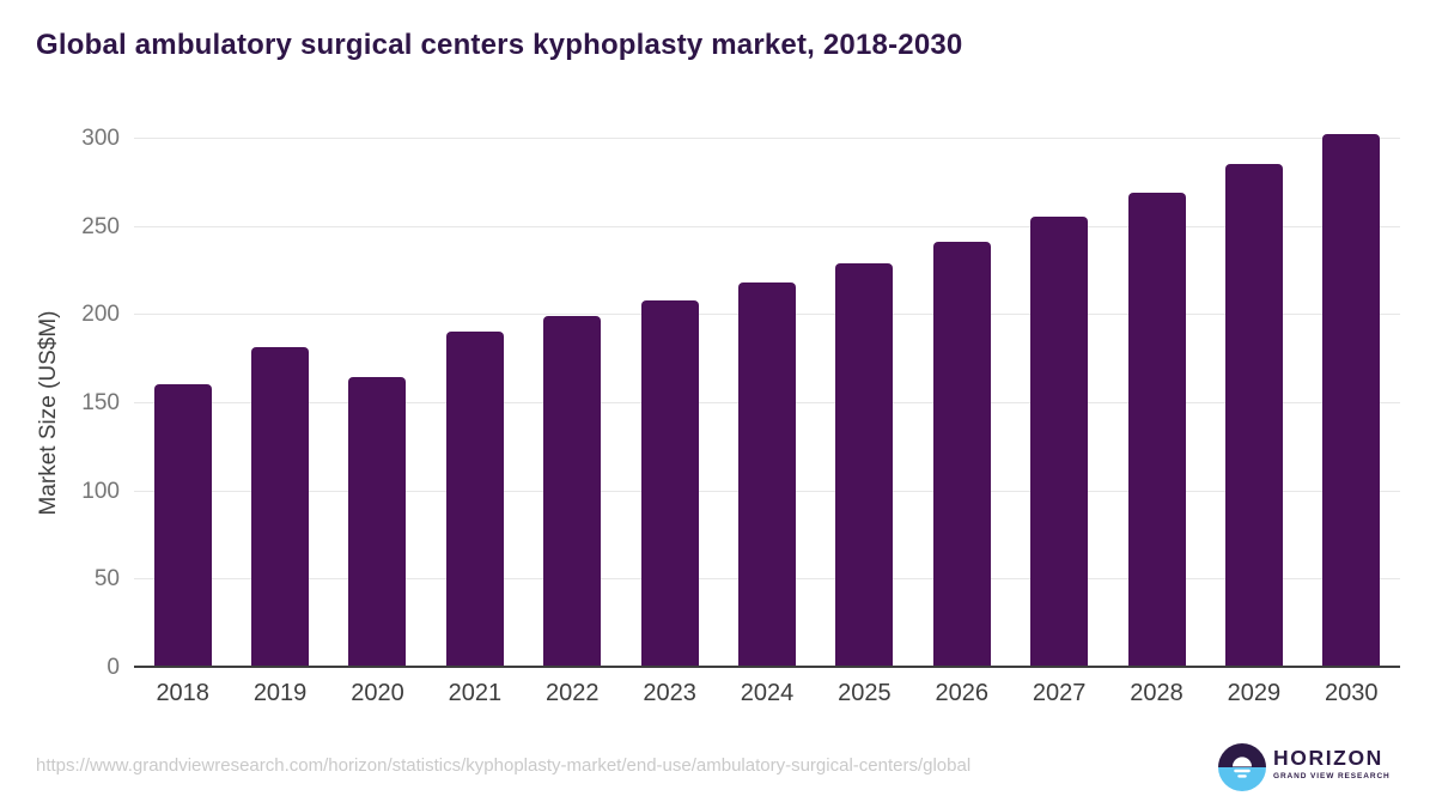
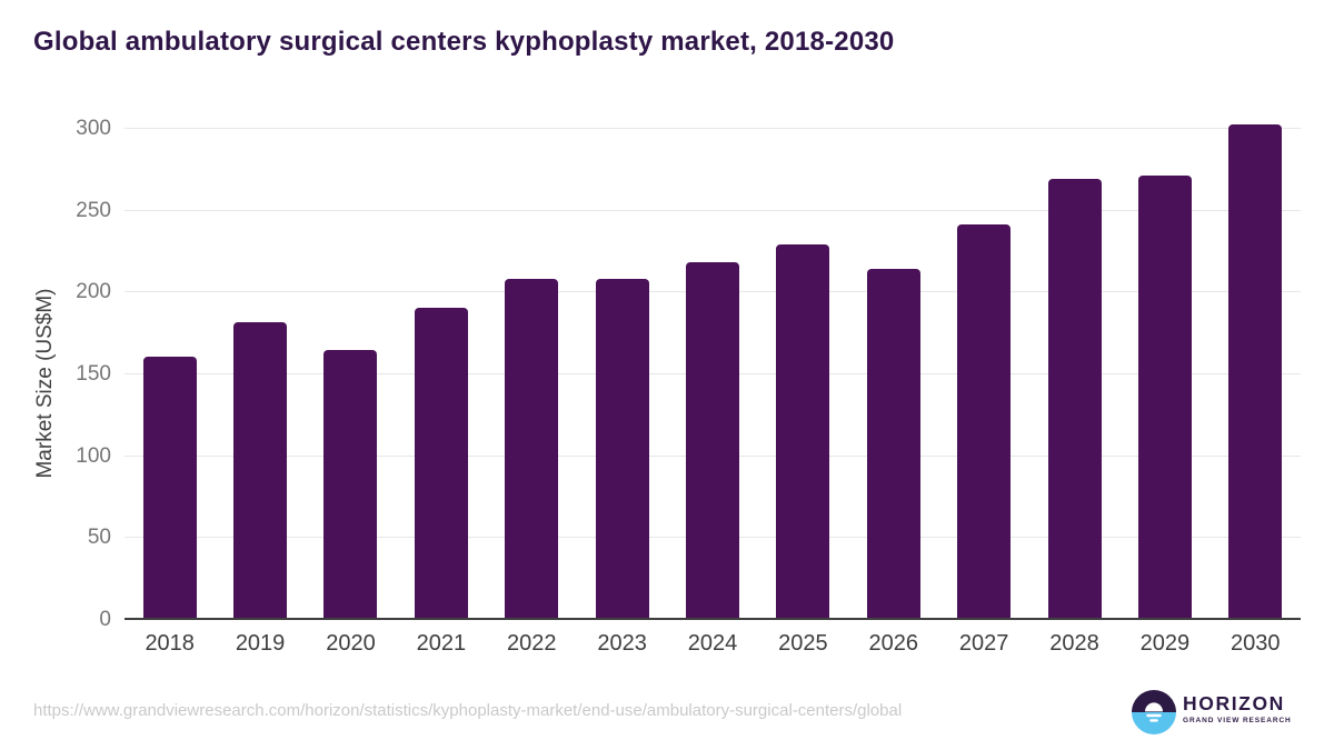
2022: 199 -> 208
2026: 241 -> 214
2027: 255 -> 241
2029: 285 -> 271
